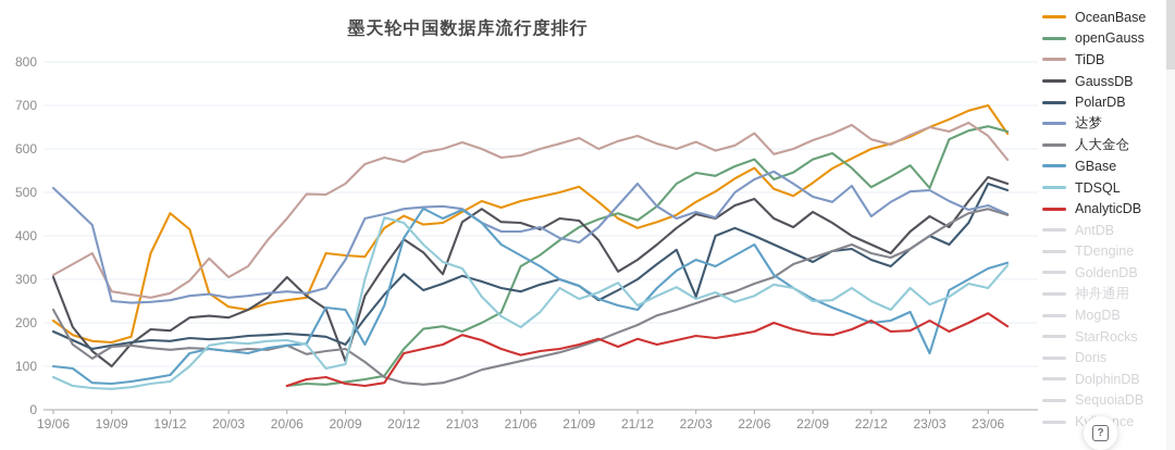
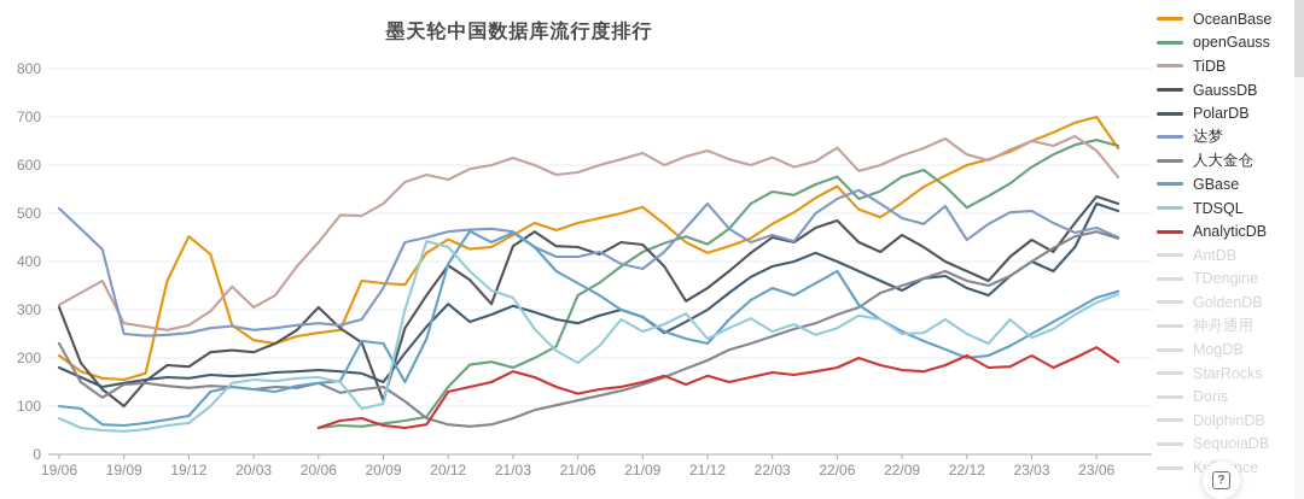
PolarDB/22/03: 260 -> 390
openGauss/23/03: 510 -> 600
GBase/23/03: 130 -> 250
TDSQL/23/06: 280 -> 320
